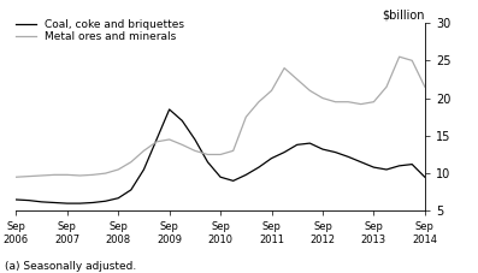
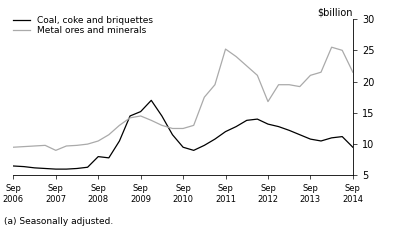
Metal ores and minerals/Sep 2007: 9.8 -> 9.0
Coal, coke and briquettes/Sep 2008: 6.7 -> 8.0
Coal, coke and briquettes/Sep 2009: 18.5 -> 15.2
Metal ores and minerals/Sep 2011: 21.0 -> 25.2
Metal ores and minerals/Sep 2012: 20.0 -> 16.8
Metal ores and minerals/Sep 2013: 19.5 -> 21.0
